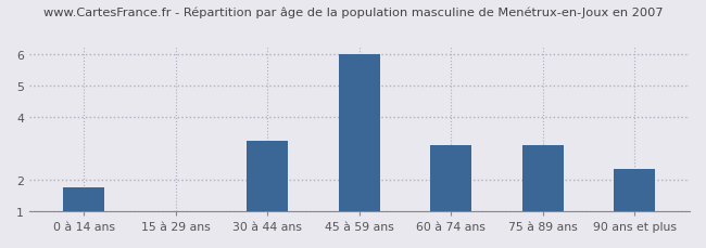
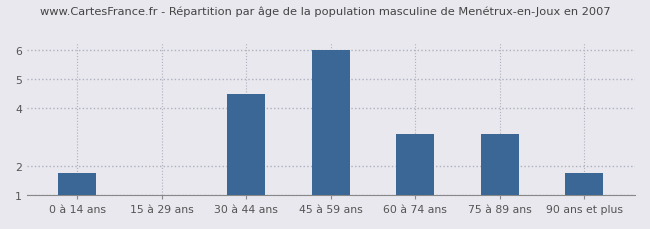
30 à 44 ans: 3.25 -> 4.50
90 ans et plus: 2.35 -> 1.75
